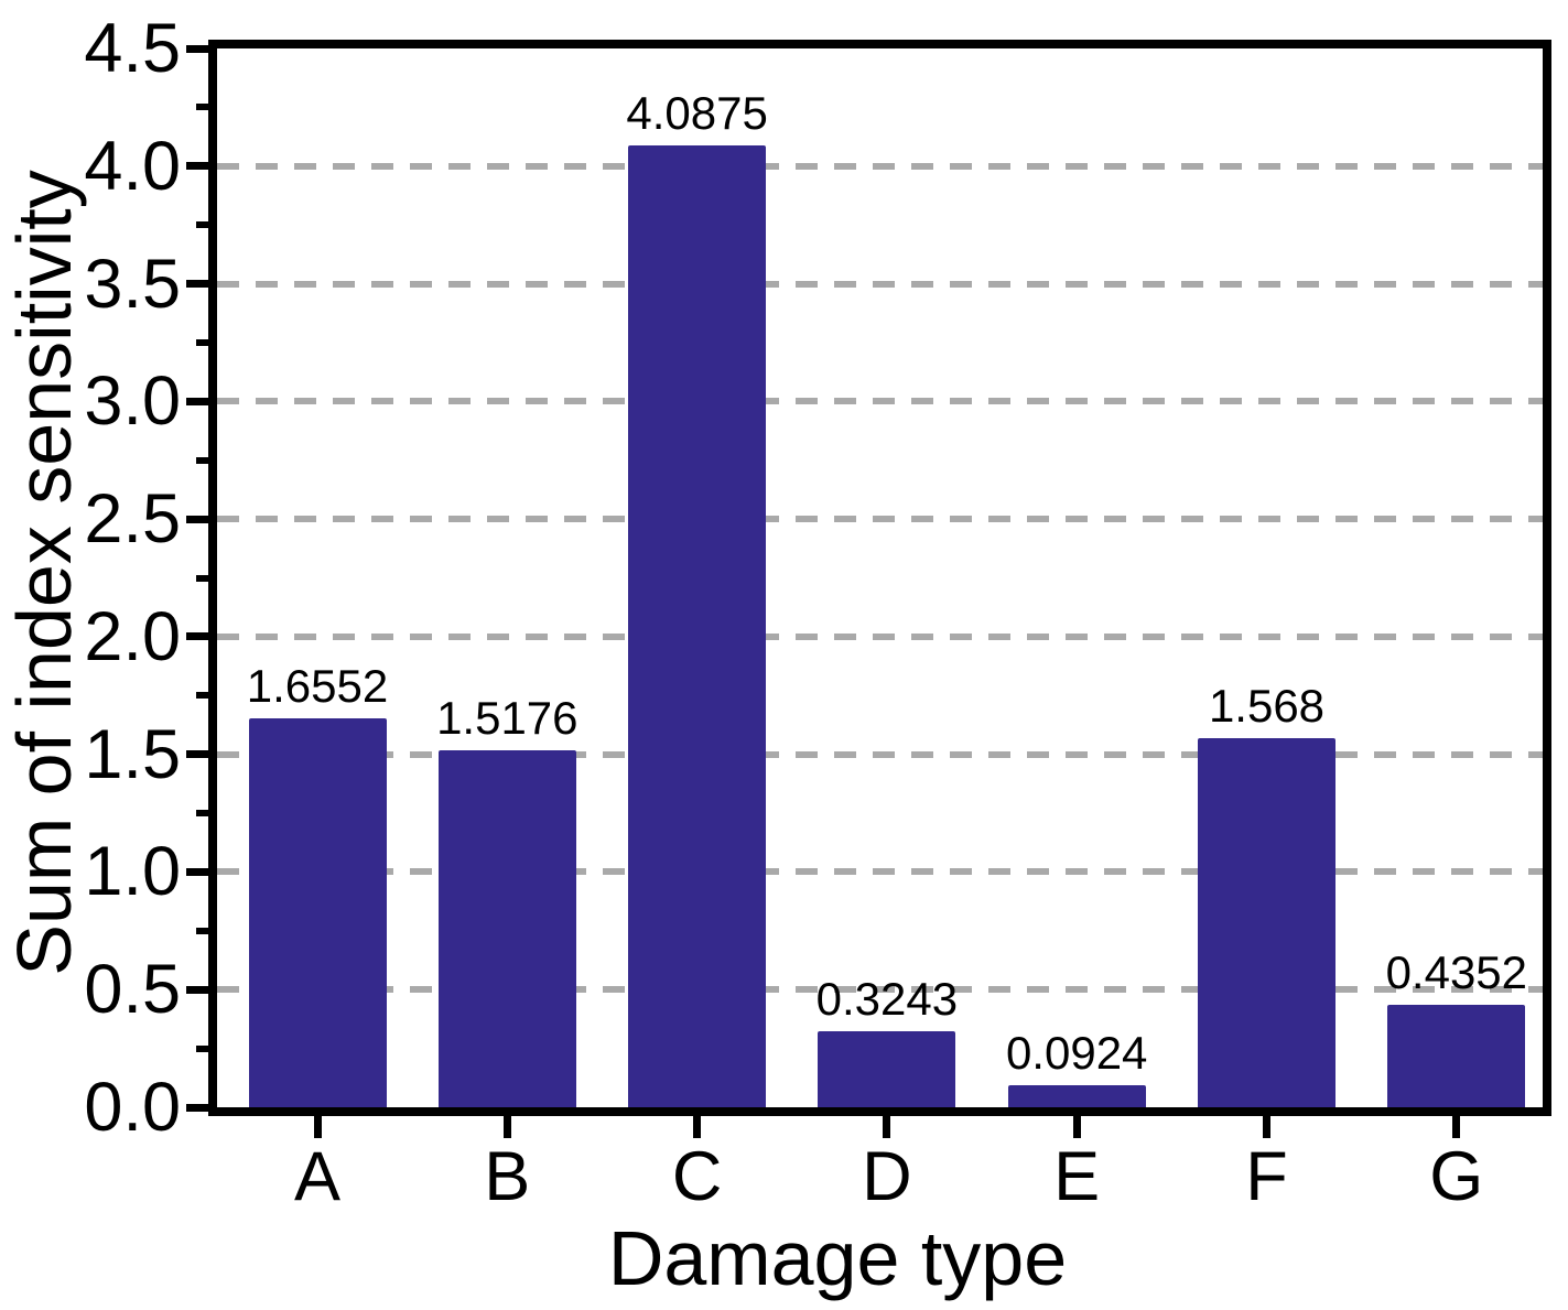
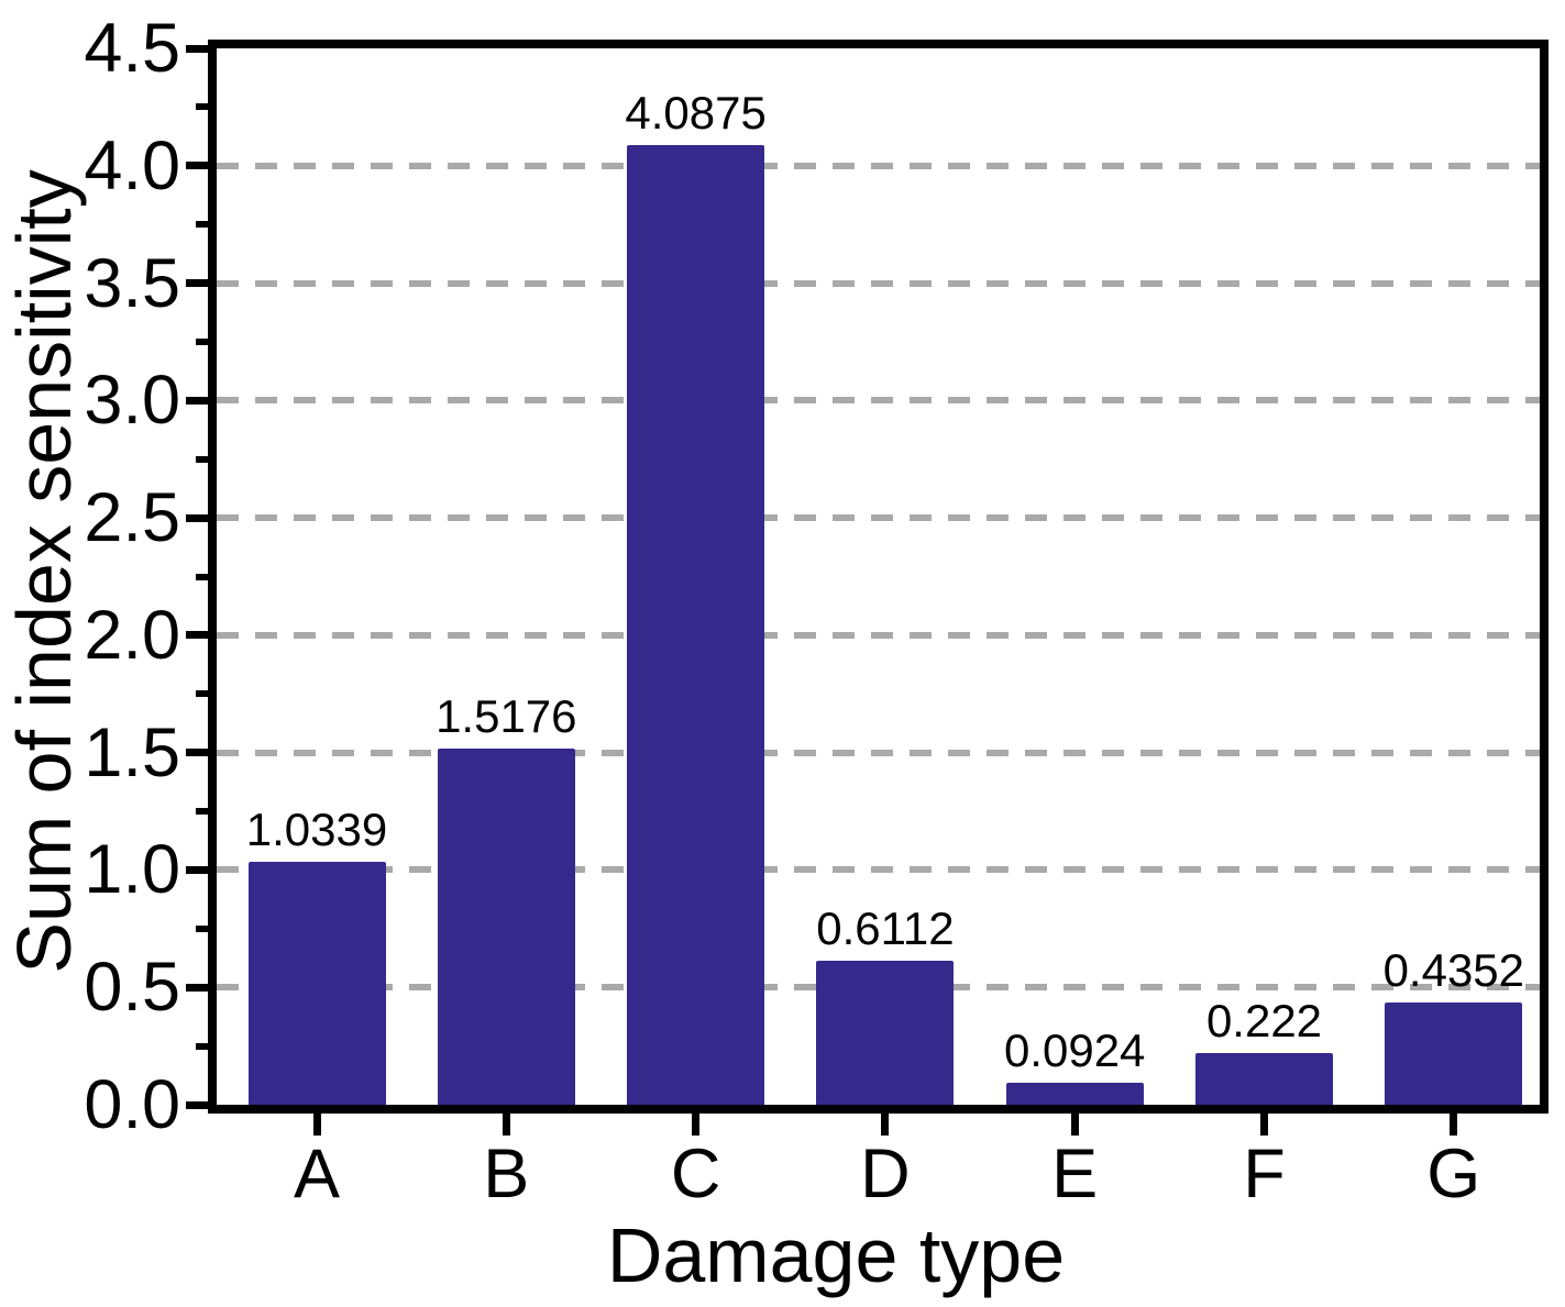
A: 1.6552 -> 1.0339
D: 0.3243 -> 0.6112
F: 1.568 -> 0.222
